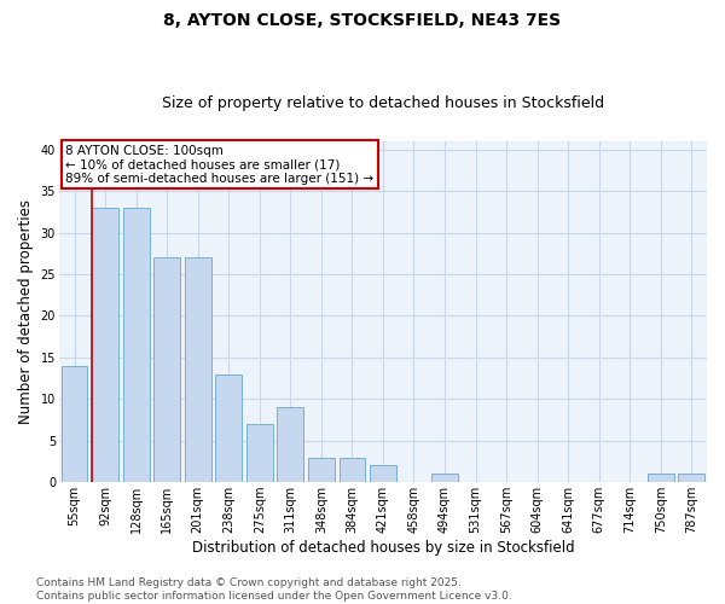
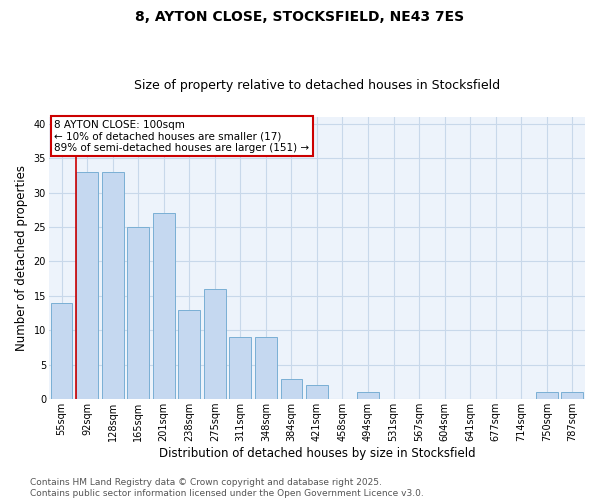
165sqm: 27 -> 25
275sqm: 7 -> 16
348sqm: 3 -> 9
